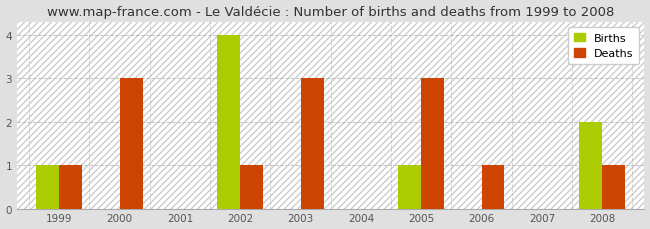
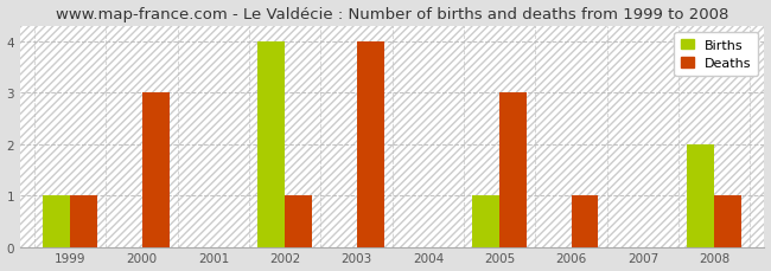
Deaths/2003: 3 -> 4
